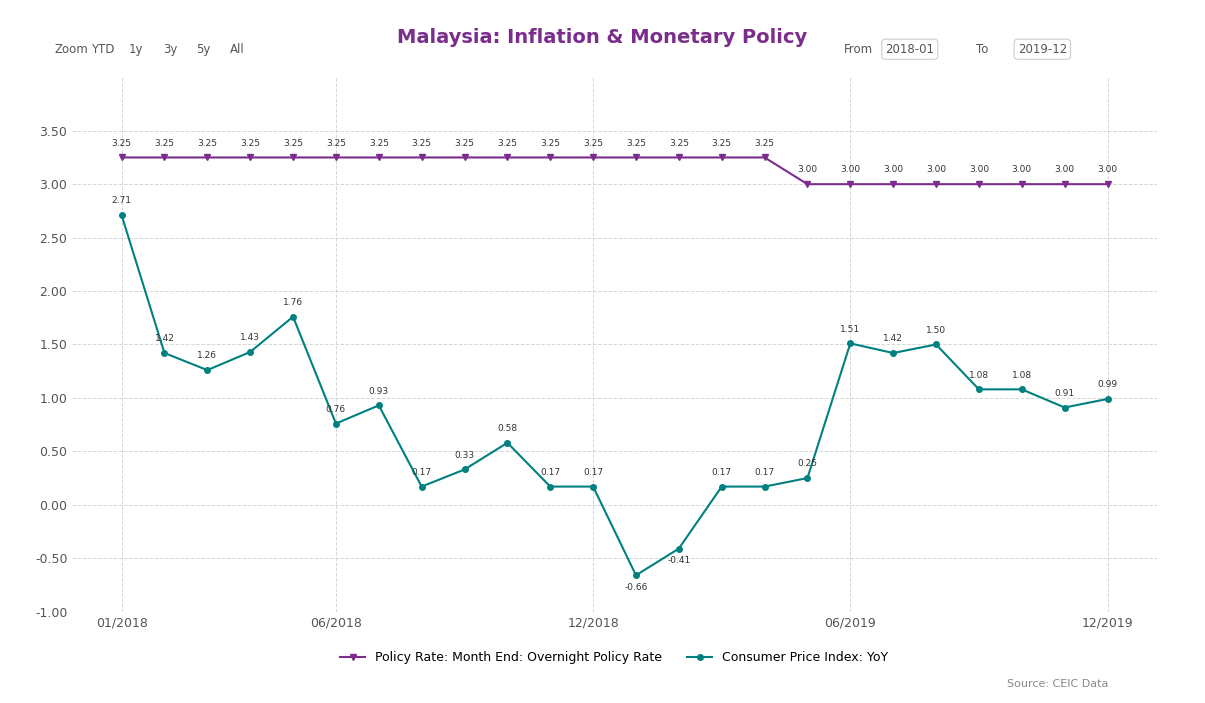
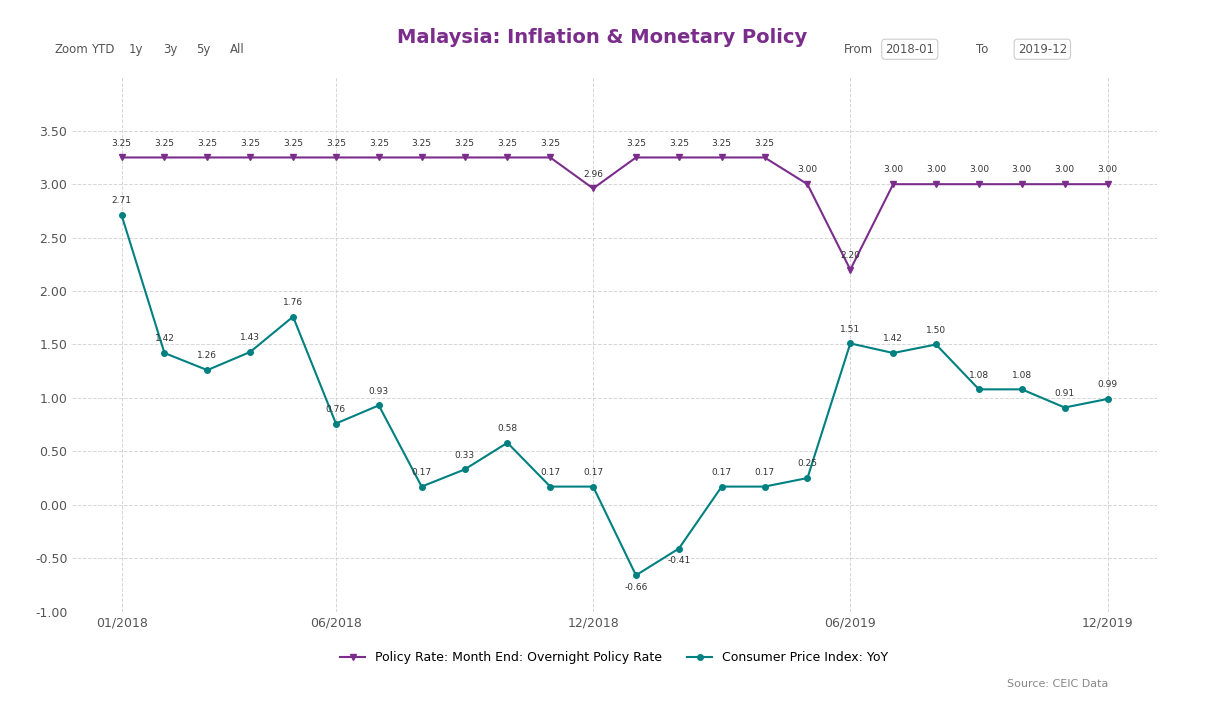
Policy Rate: Month End: Overnight Policy Rate/12/2018: 3.25 -> 2.96
Policy Rate: Month End: Overnight Policy Rate/06/2019: 3.00 -> 2.20
